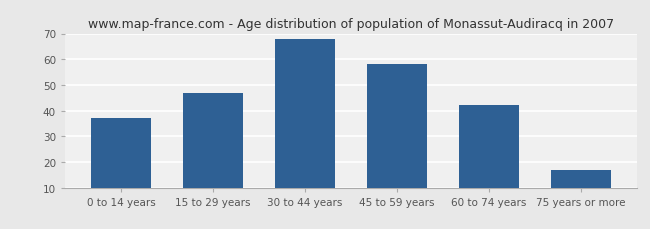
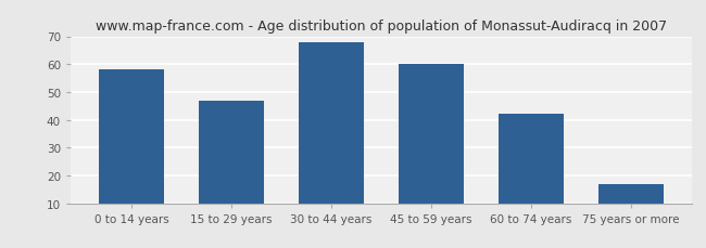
0 to 14 years: 37 -> 58
45 to 59 years: 58 -> 60
